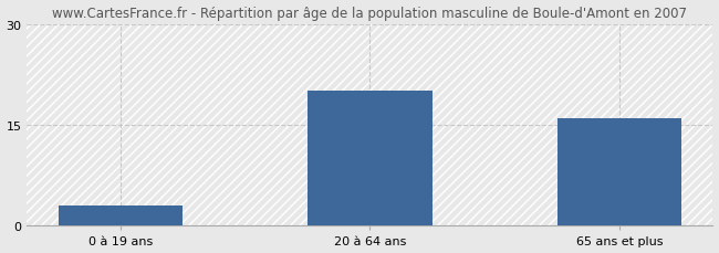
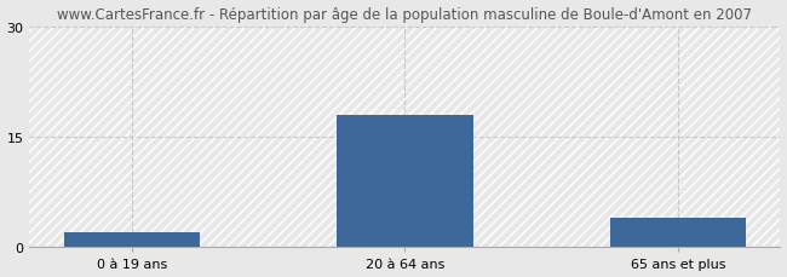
0 à 19 ans: 3 -> 2
20 à 64 ans: 20 -> 18
65 ans et plus: 16 -> 4
